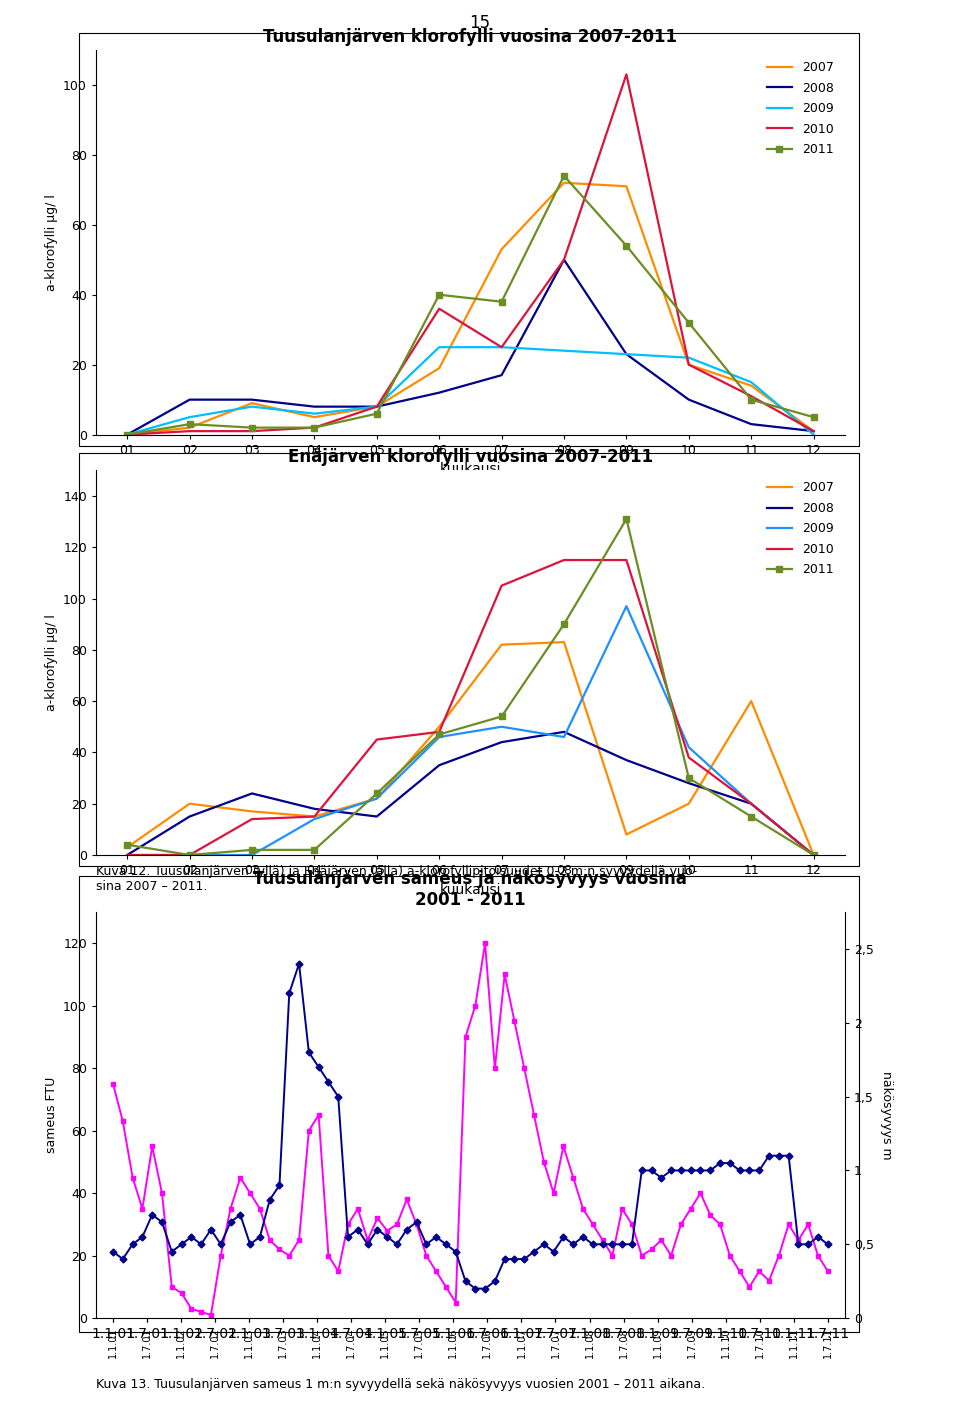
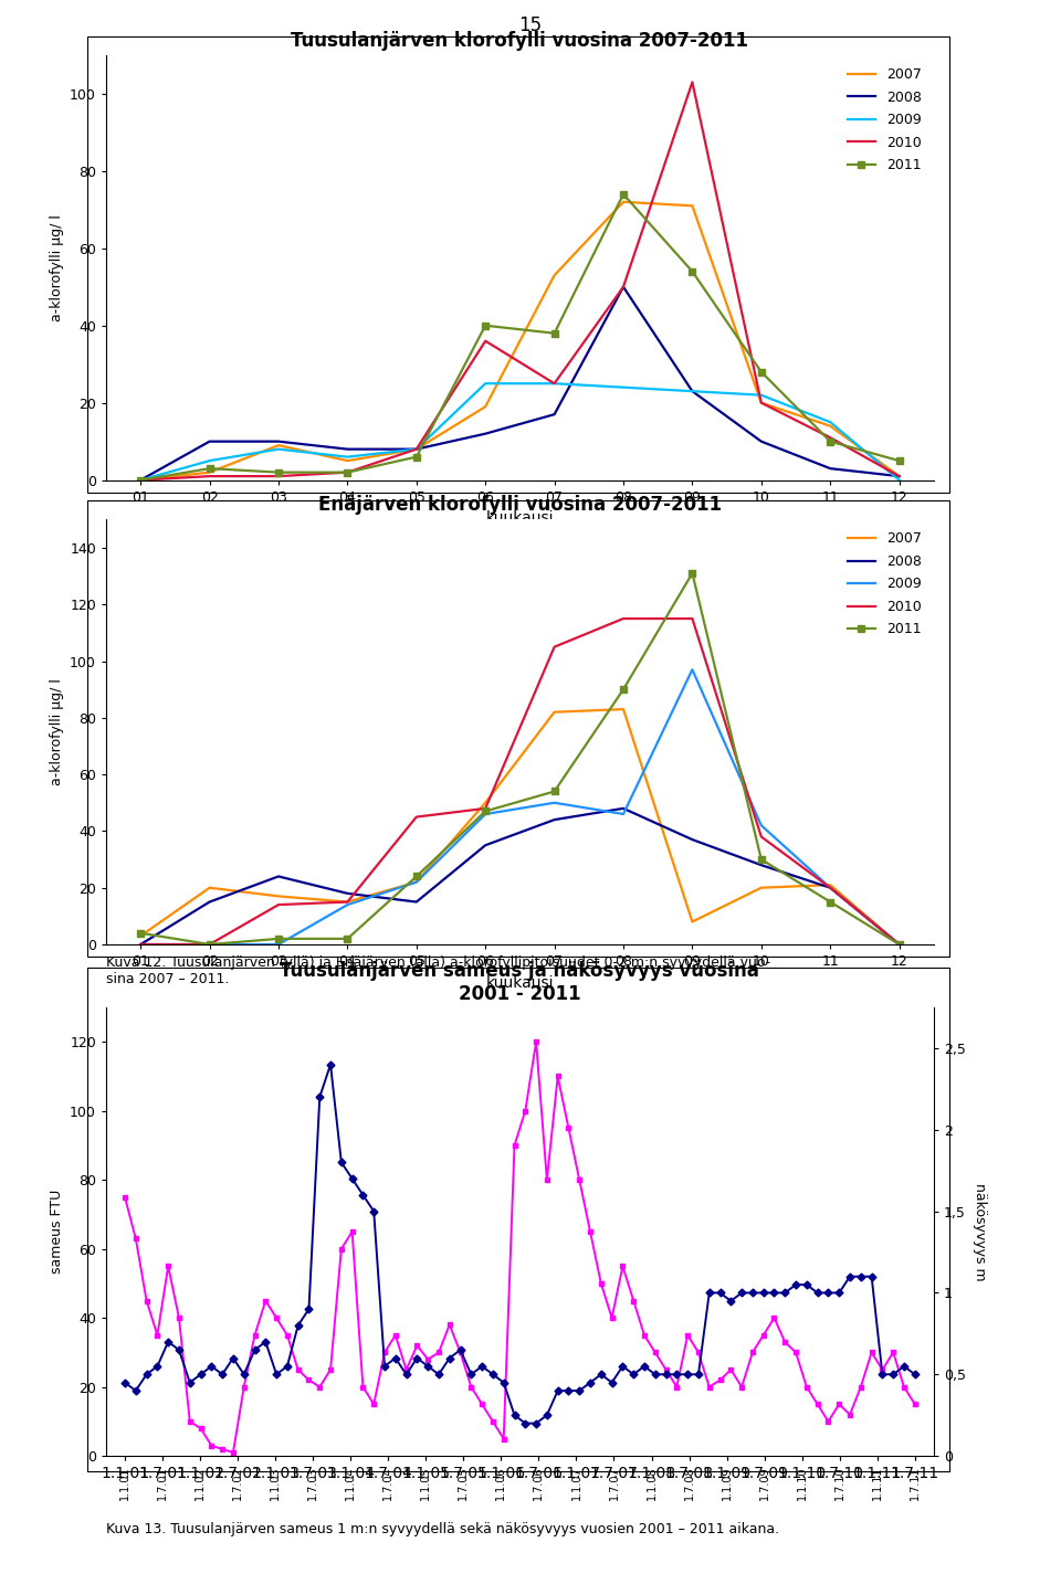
Tuusulanjärven klorofylli vuosina 2007-2011/2011/10: 32 -> 28
Enäjärven klorofylli vuosina 2007-2011/2007/11: 60 -> 21
